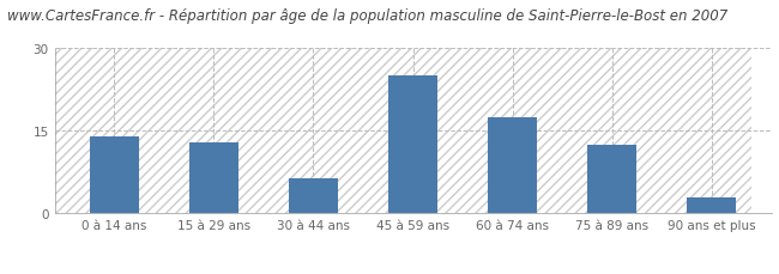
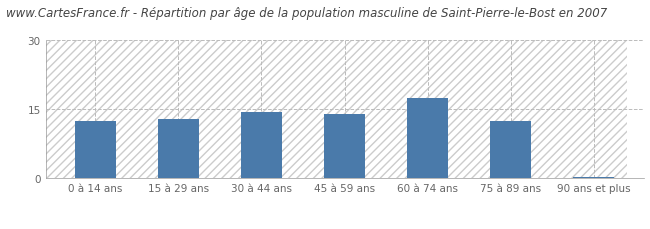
0 à 14 ans: 14.0 -> 12.5
30 à 44 ans: 6.5 -> 14.5
45 à 59 ans: 25.0 -> 14.0
90 ans et plus: 3.0 -> 0.3
